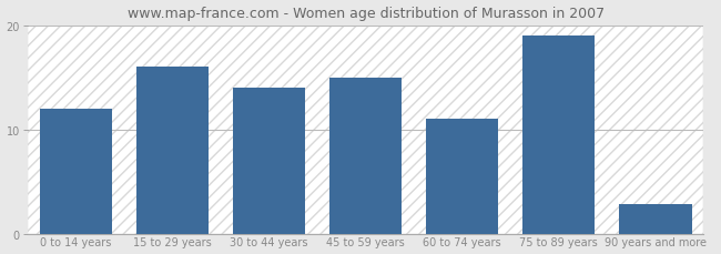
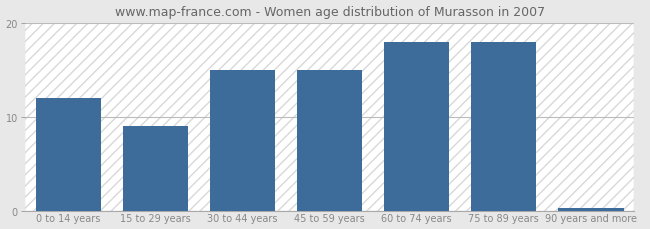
15 to 29 years: 16.0 -> 9.0
30 to 44 years: 14.0 -> 15.0
60 to 74 years: 11.0 -> 18.0
75 to 89 years: 19.0 -> 18.0
90 years and more: 2.8 -> 0.3
